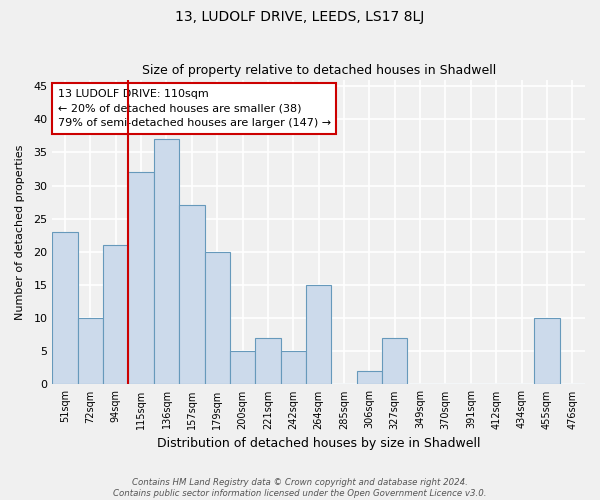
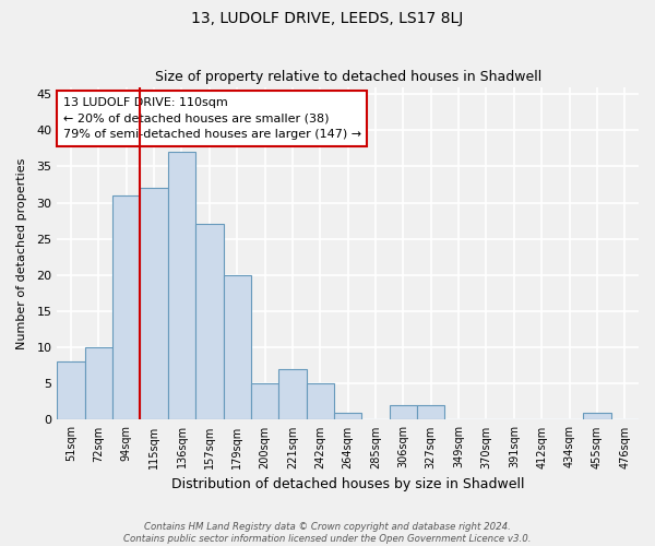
51sqm: 23 -> 8
94sqm: 21 -> 31
264sqm: 15 -> 1
327sqm: 7 -> 2
455sqm: 10 -> 1
